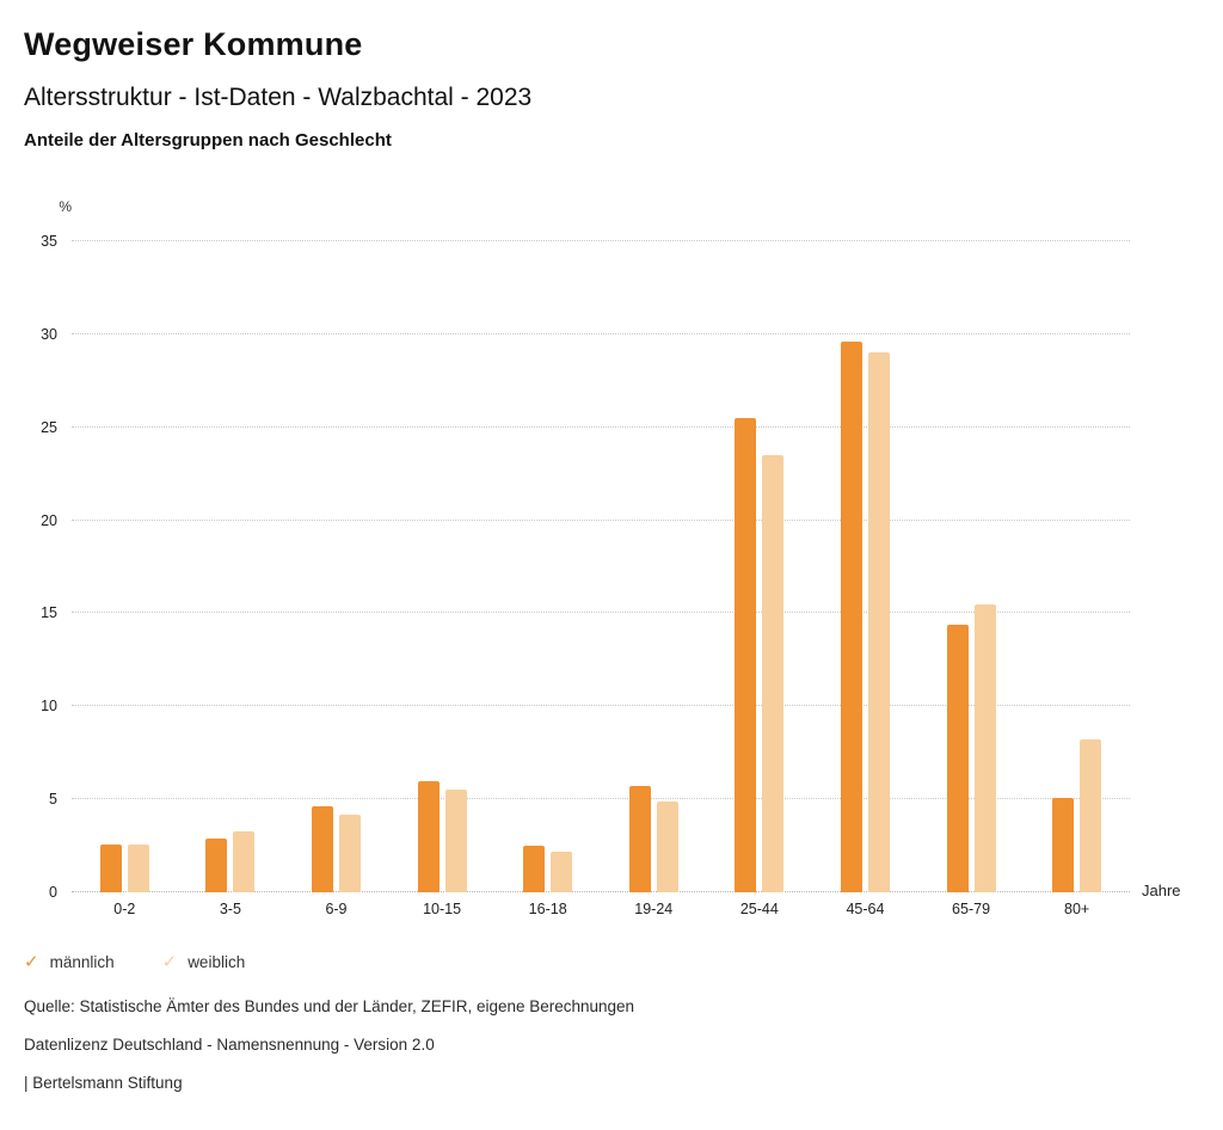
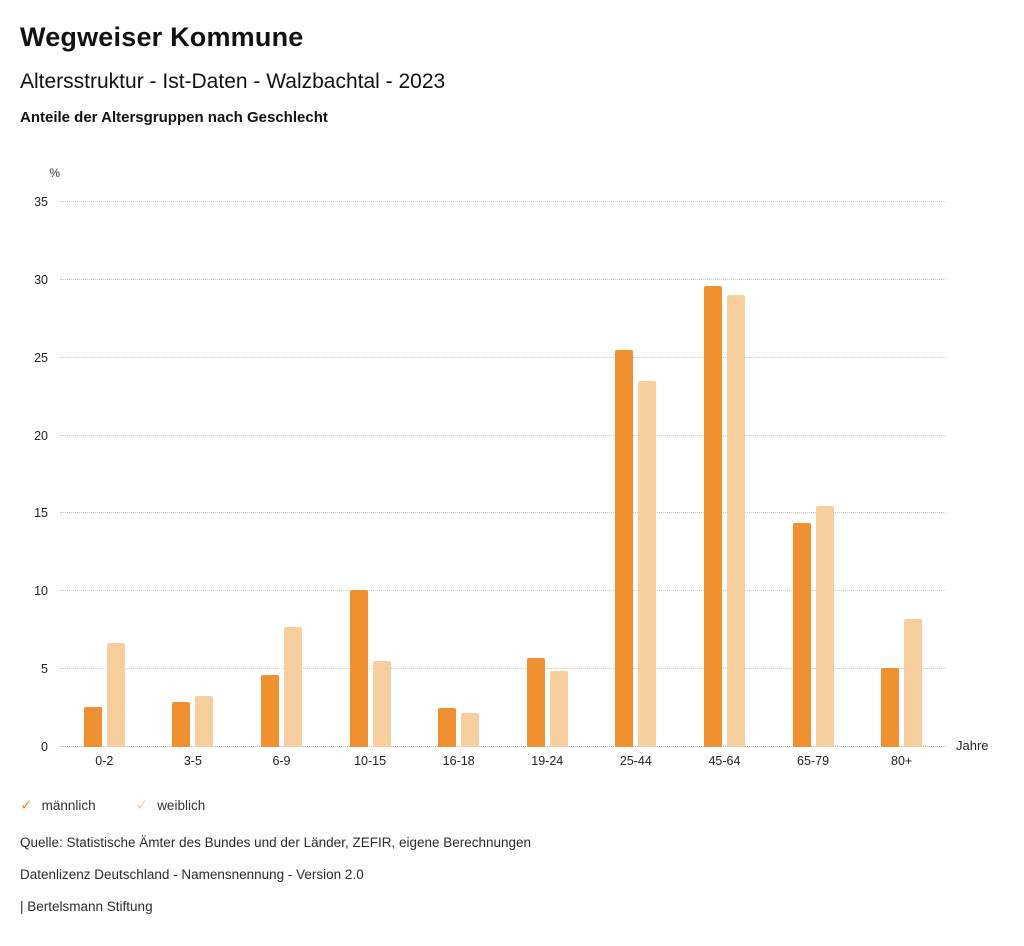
weiblich/0-2: 2.6 -> 6.7
weiblich/6-9: 4.2 -> 7.7
männlich/10-15: 6.0 -> 10.1
